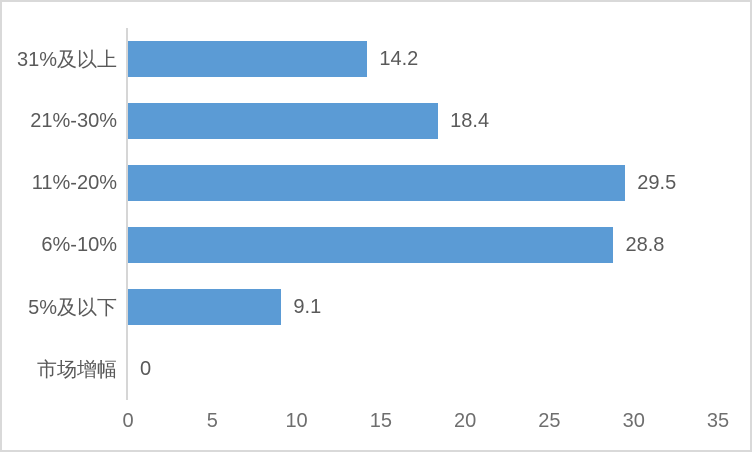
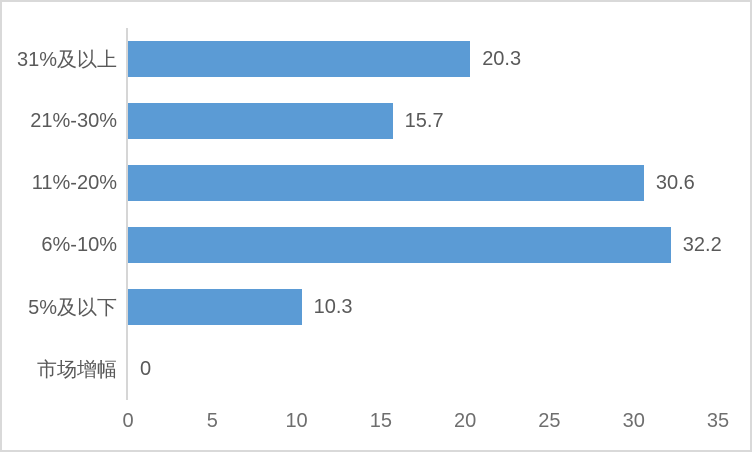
31%及以上: 14.2 -> 20.3
21%-30%: 18.4 -> 15.7
11%-20%: 29.5 -> 30.6
6%-10%: 28.8 -> 32.2
5%及以下: 9.1 -> 10.3
